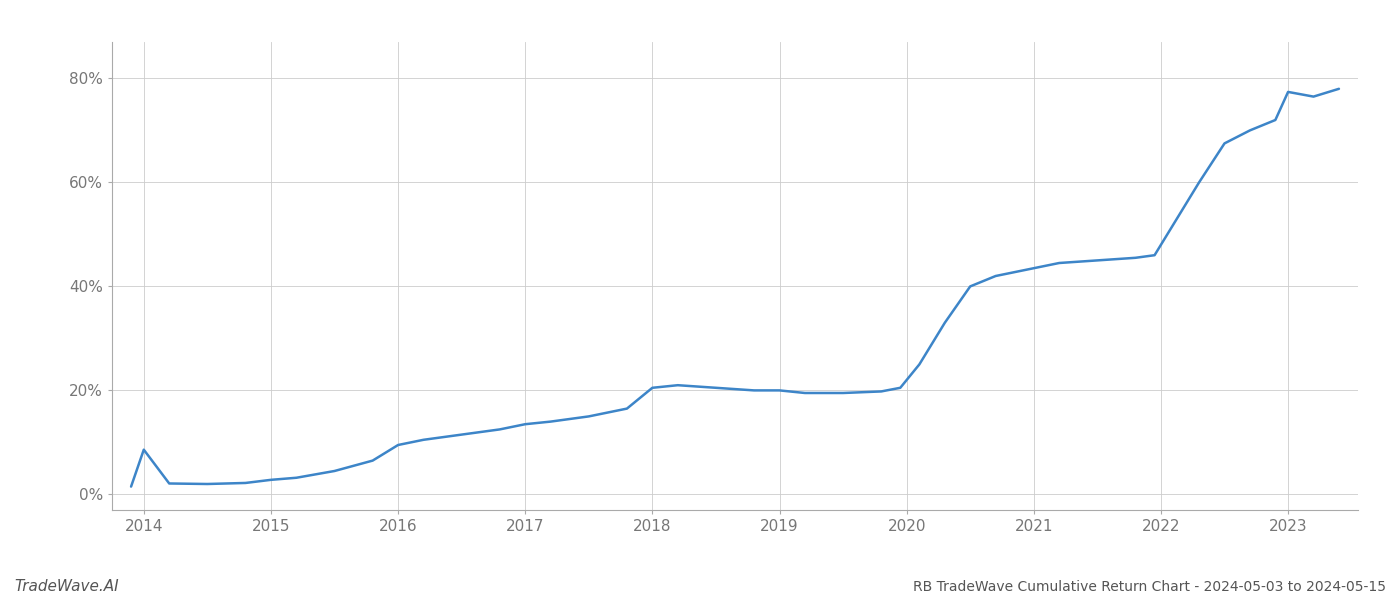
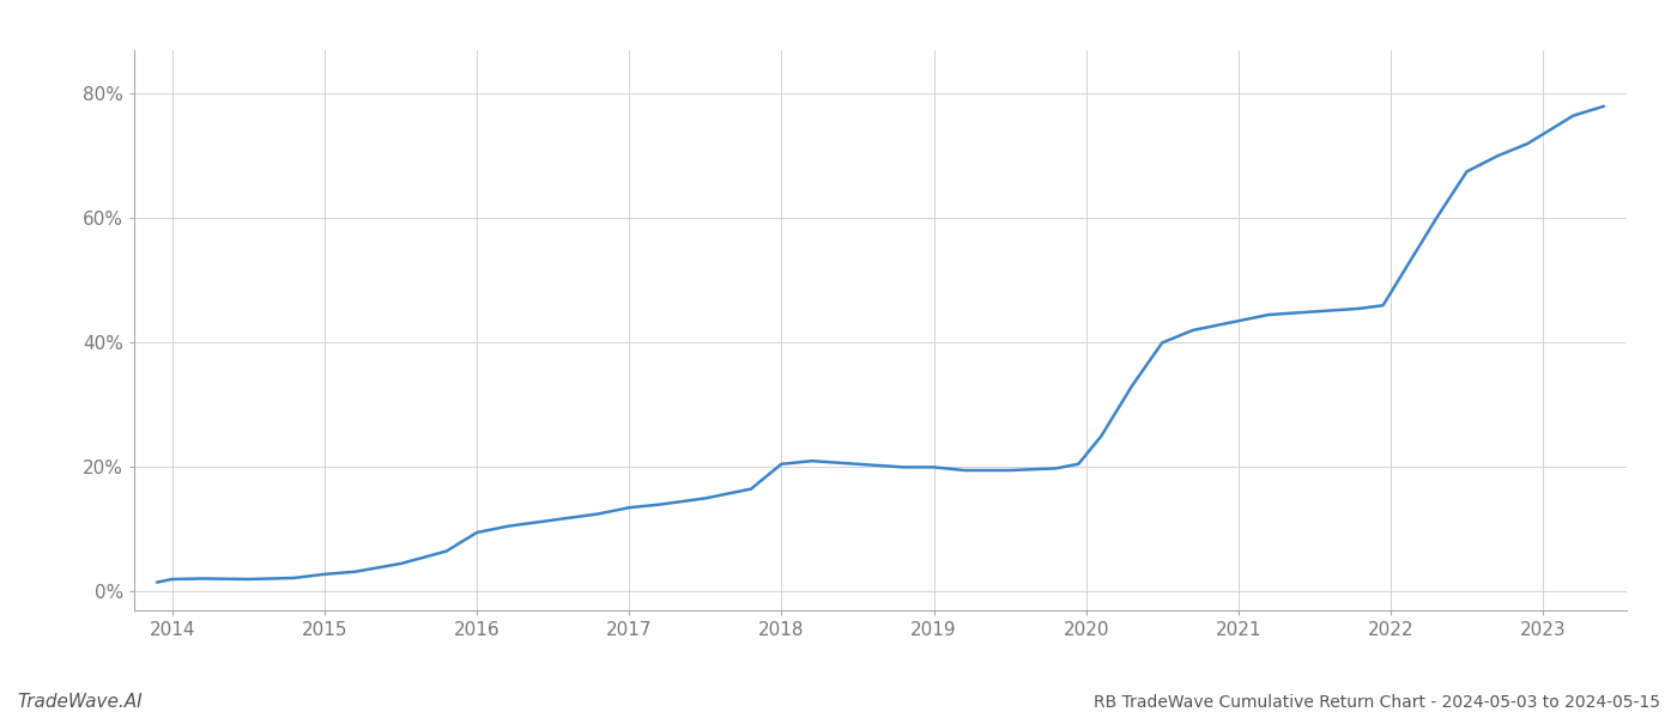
2014: 8.6% -> 2.0%
2023: 77.4% -> 73.5%
